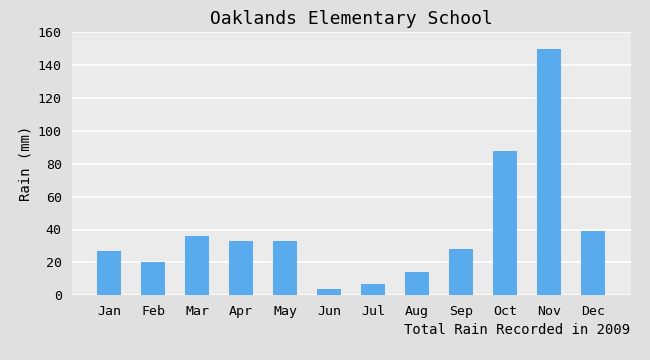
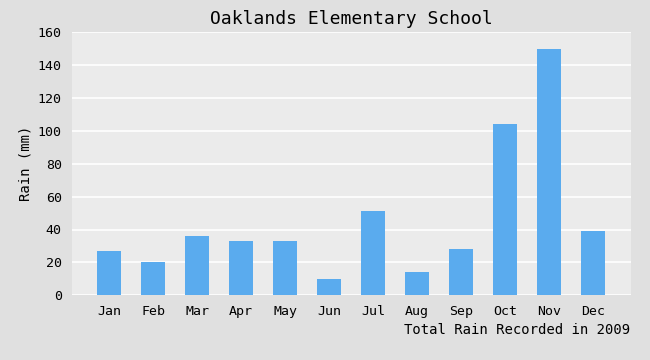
Jun: 4 -> 10
Jul: 7 -> 51
Oct: 88 -> 104
